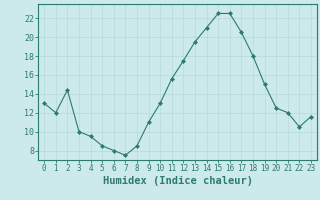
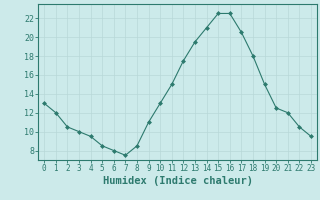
2: 14.4 -> 10.5
11: 15.6 -> 15.0
23: 11.6 -> 9.5
